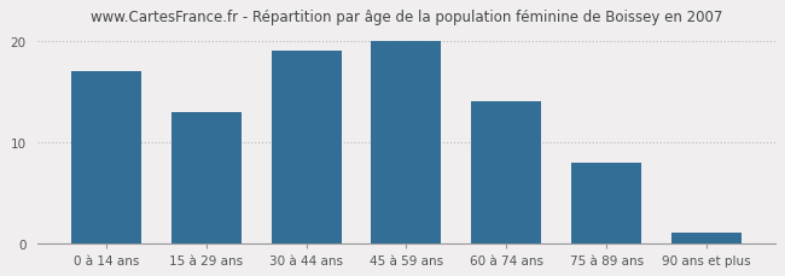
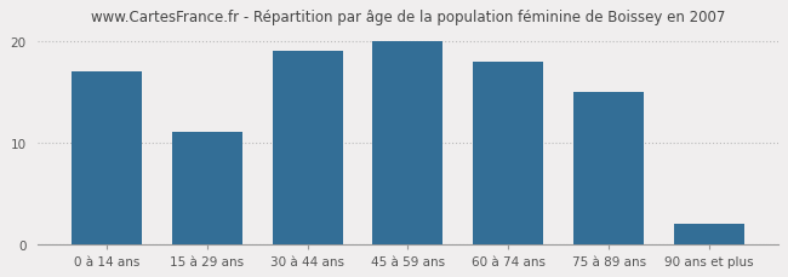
15 à 29 ans: 13 -> 11
60 à 74 ans: 14 -> 18
75 à 89 ans: 8 -> 15
90 ans et plus: 1 -> 2
